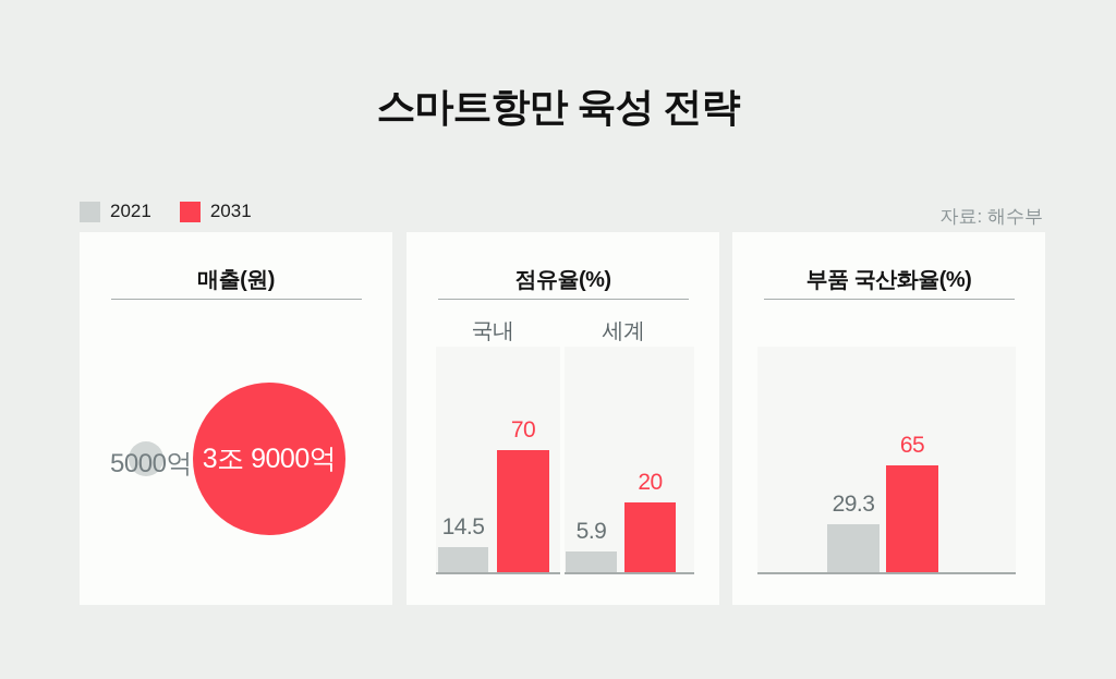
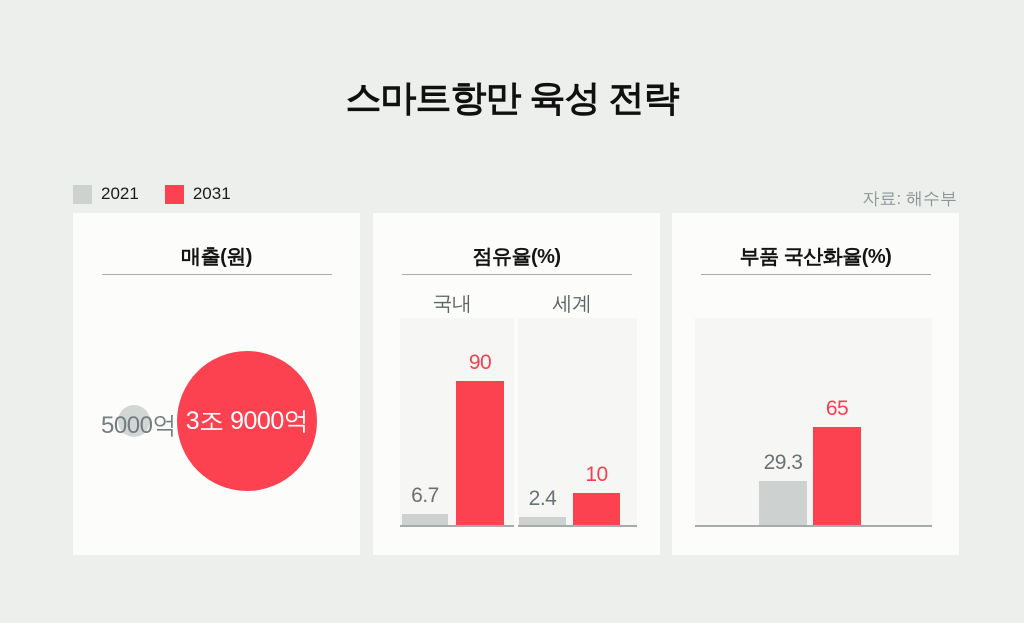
점유율(%)/2021/국내: 14.5 -> 6.7
점유율(%)/2031/국내: 70 -> 90
점유율(%)/2021/세계: 5.9 -> 2.4
점유율(%)/2031/세계: 20 -> 10
